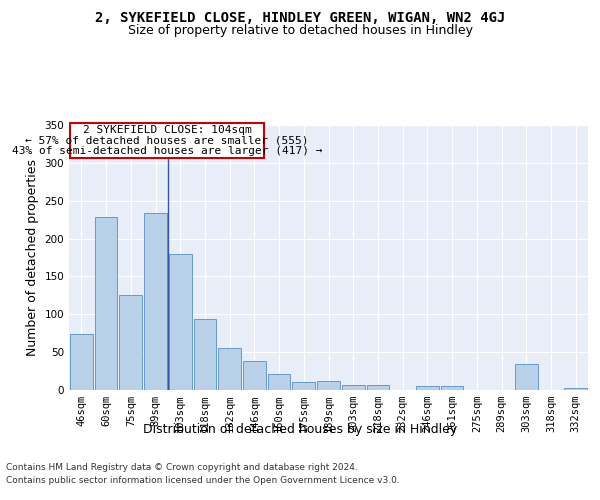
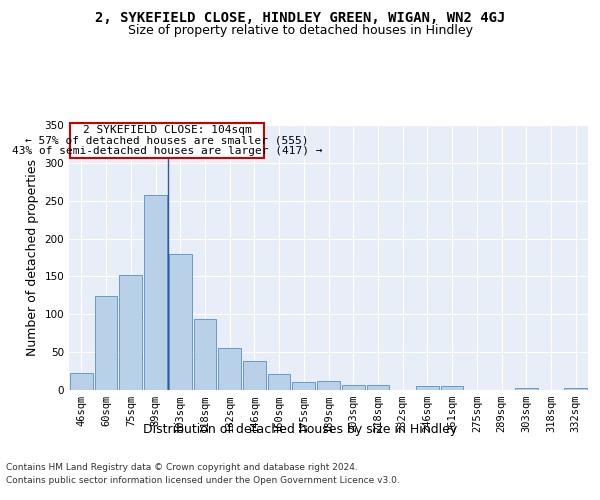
46sqm: 74 -> 22
60sqm: 228 -> 124
75sqm: 126 -> 152
89sqm: 234 -> 258
303sqm: 34 -> 3
